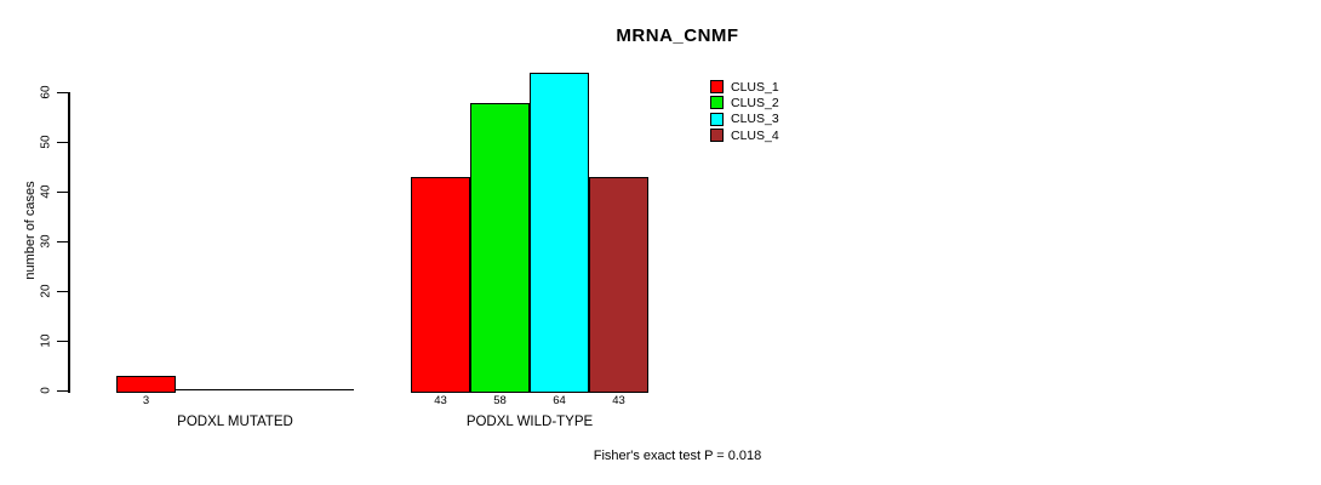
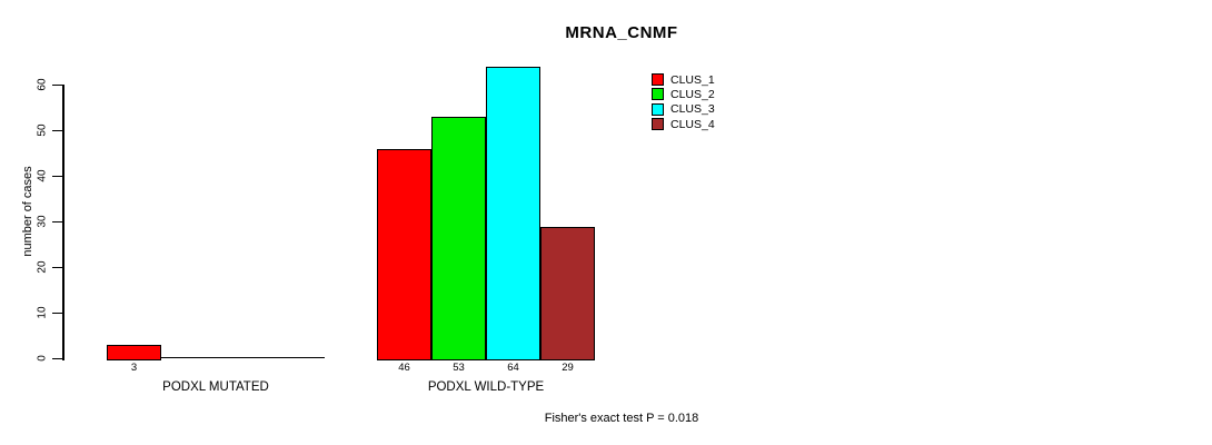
CLUS_1/PODXL WILD-TYPE: 43 -> 46
CLUS_2/PODXL WILD-TYPE: 58 -> 53
CLUS_4/PODXL WILD-TYPE: 43 -> 29
